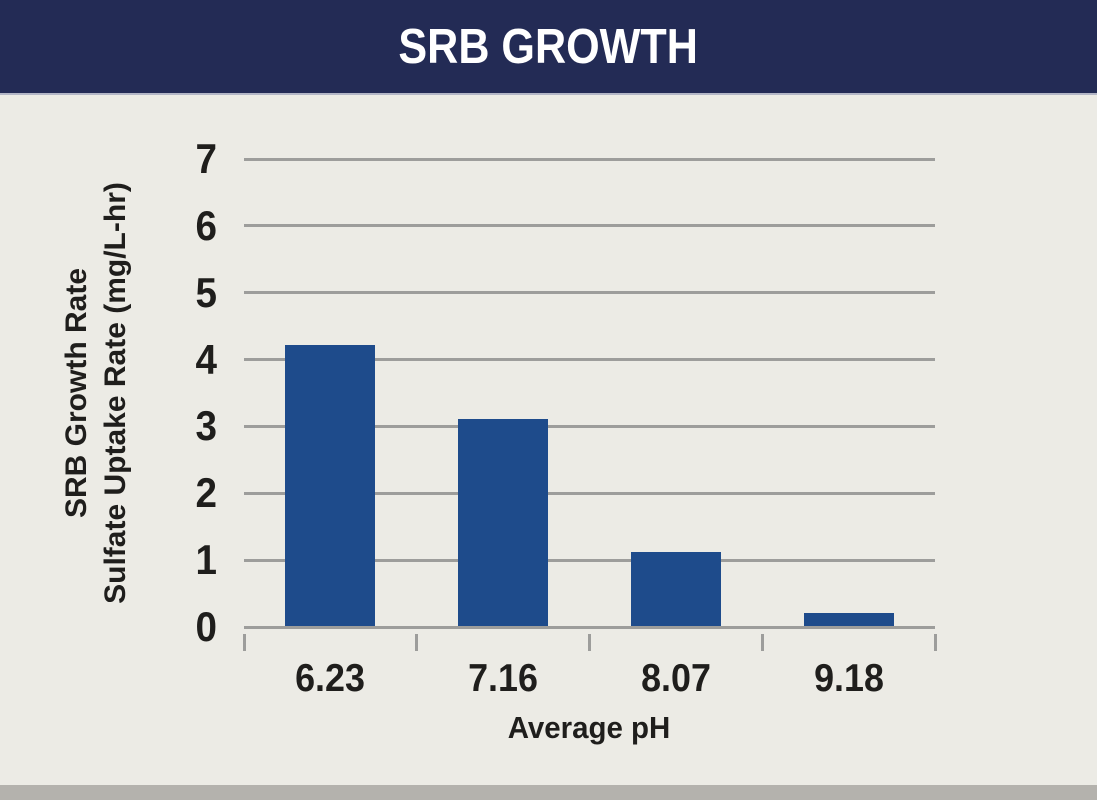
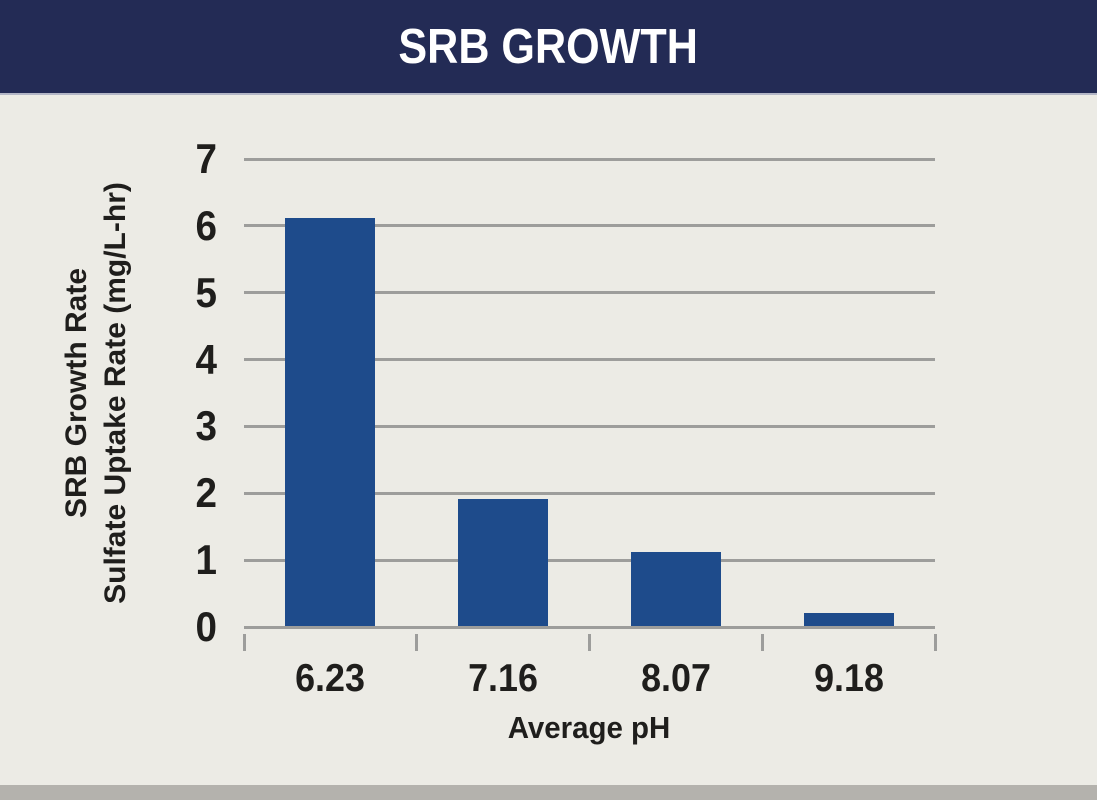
6.23: 4.2 -> 6.1
7.16: 3.1 -> 1.9
